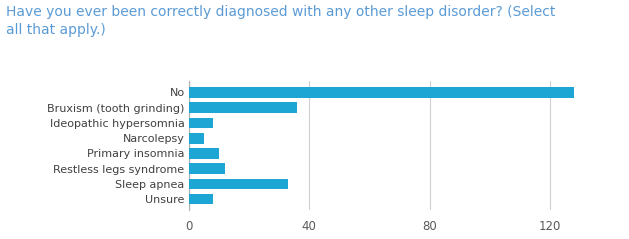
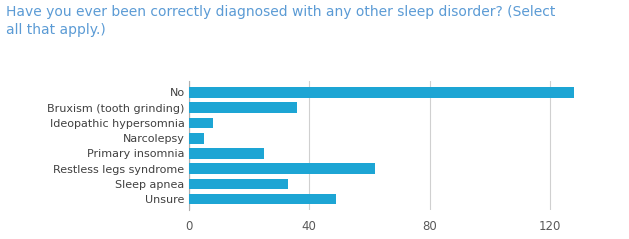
Primary insomnia: 10 -> 25
Restless legs syndrome: 12 -> 62
Unsure: 8 -> 49
